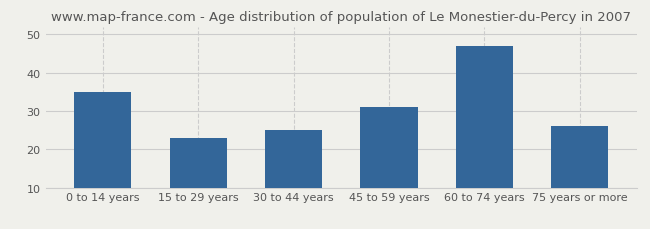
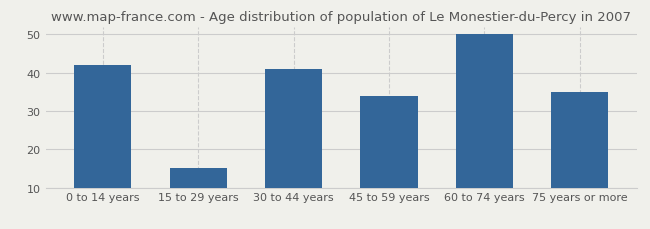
0 to 14 years: 35 -> 42
15 to 29 years: 23 -> 15
30 to 44 years: 25 -> 41
45 to 59 years: 31 -> 34
60 to 74 years: 47 -> 50
75 years or more: 26 -> 35
